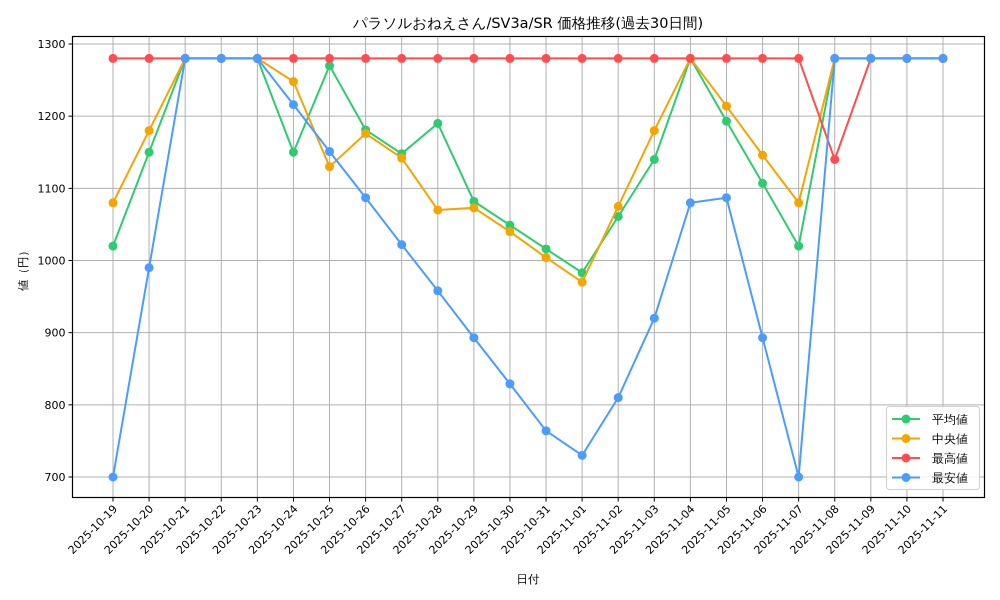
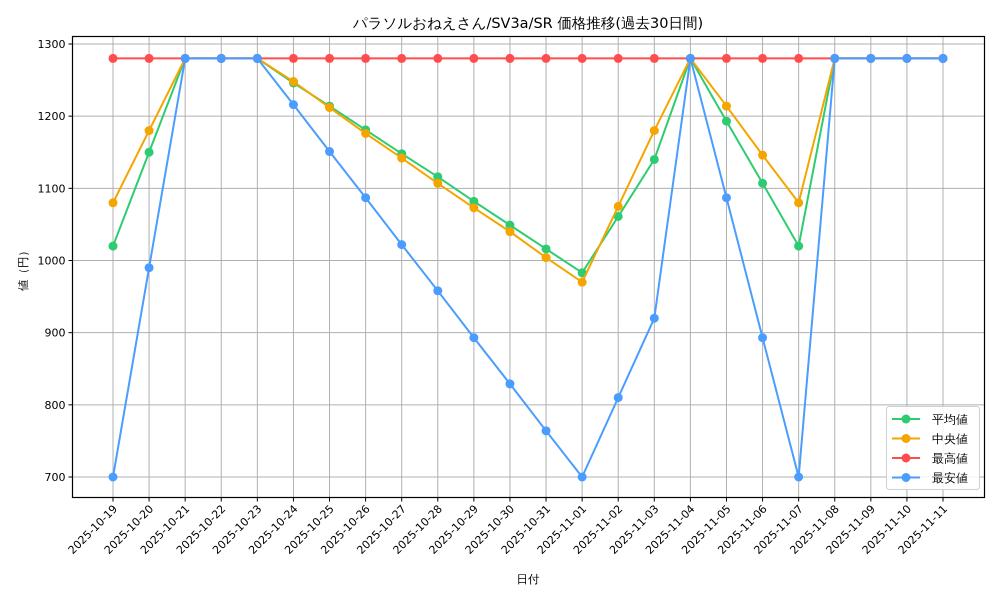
平均値/2025-10-24: 1150 -> 1250
平均値/2025-10-25: 1270 -> 1210
中央値/2025-10-25: 1130 -> 1210
平均値/2025-10-28: 1190 -> 1120
中央値/2025-10-28: 1070 -> 1110
最安値/2025-11-01: 730 -> 700
最安値/2025-11-04: 1080 -> 1280
最高値/2025-11-08: 1140 -> 1280
